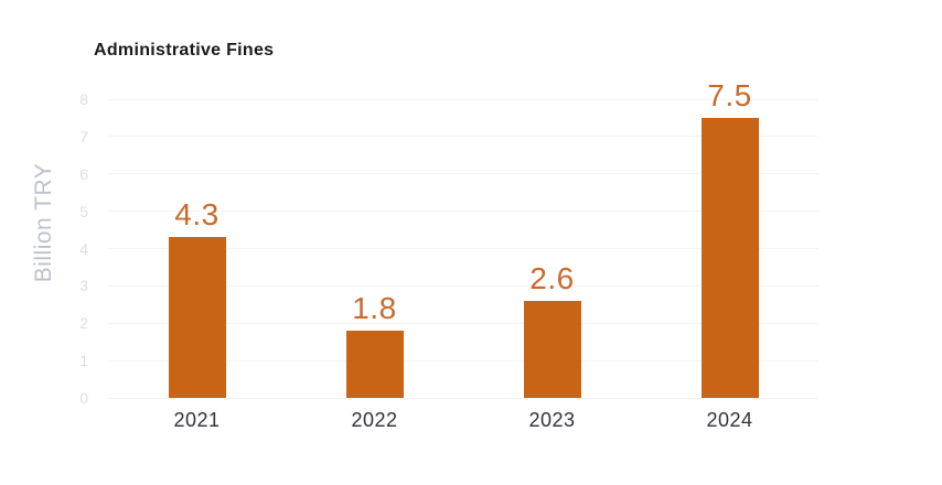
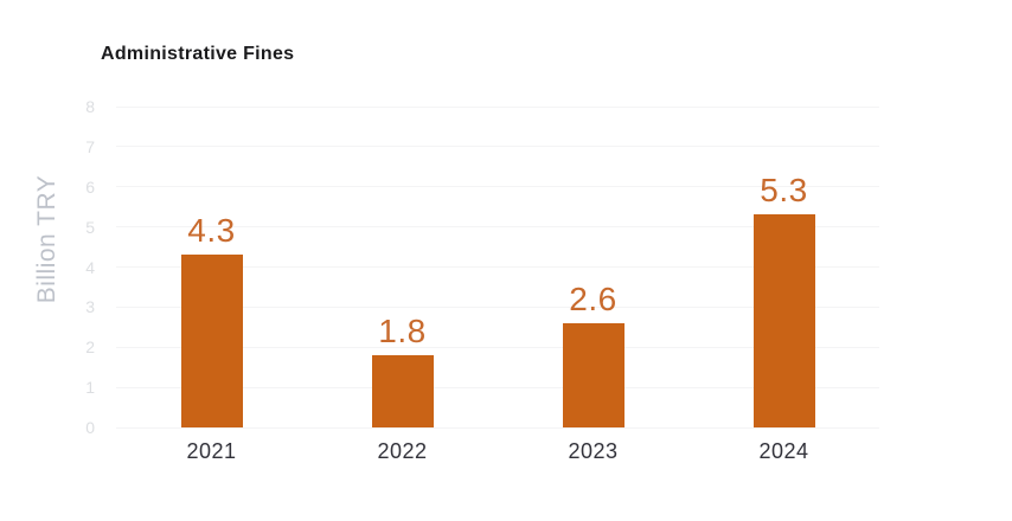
2024: 7.5 -> 5.3
